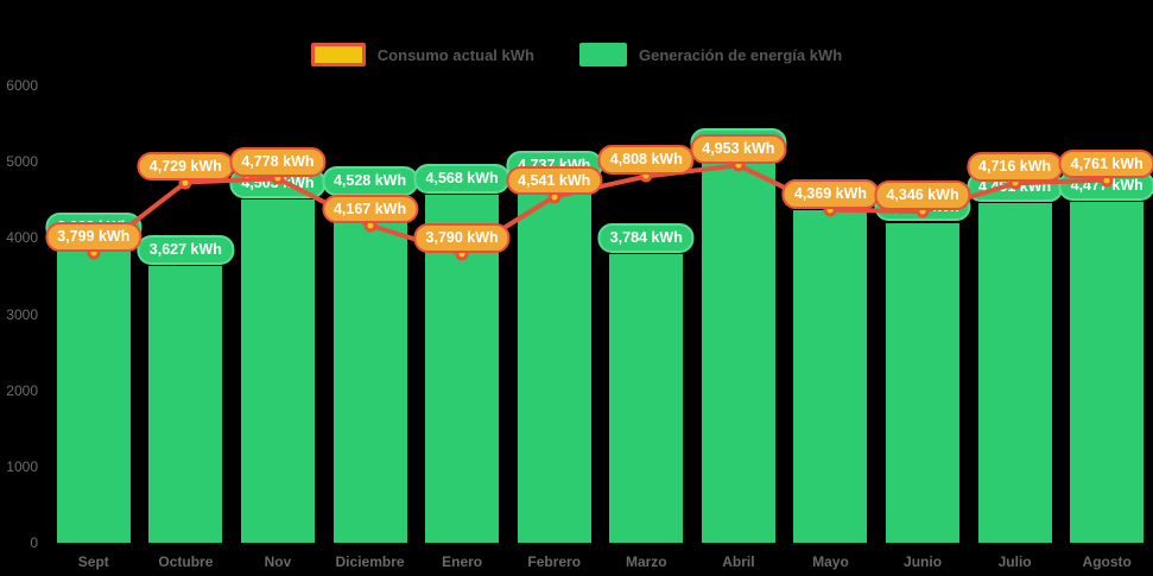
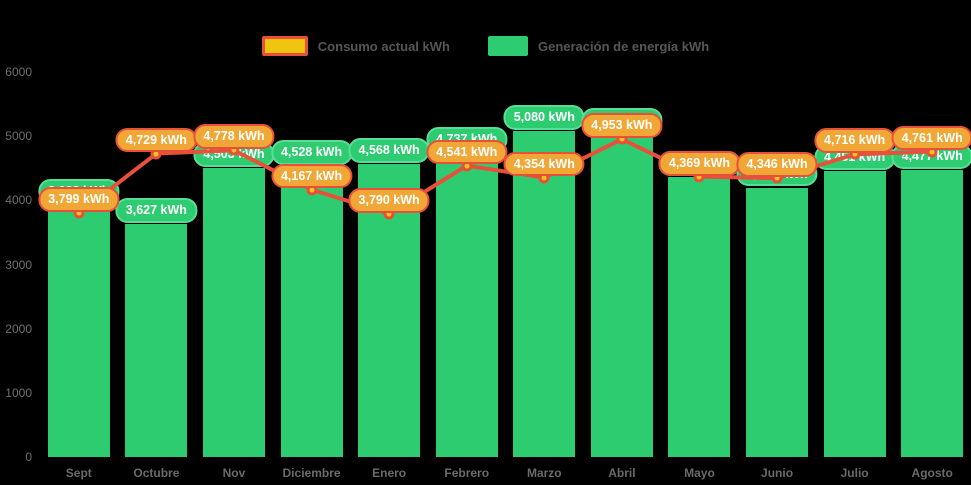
Generación de energía kWh/Marzo: 3,784 -> 5,080
Consumo actual kWh/Marzo: 4,808 -> 4,354
